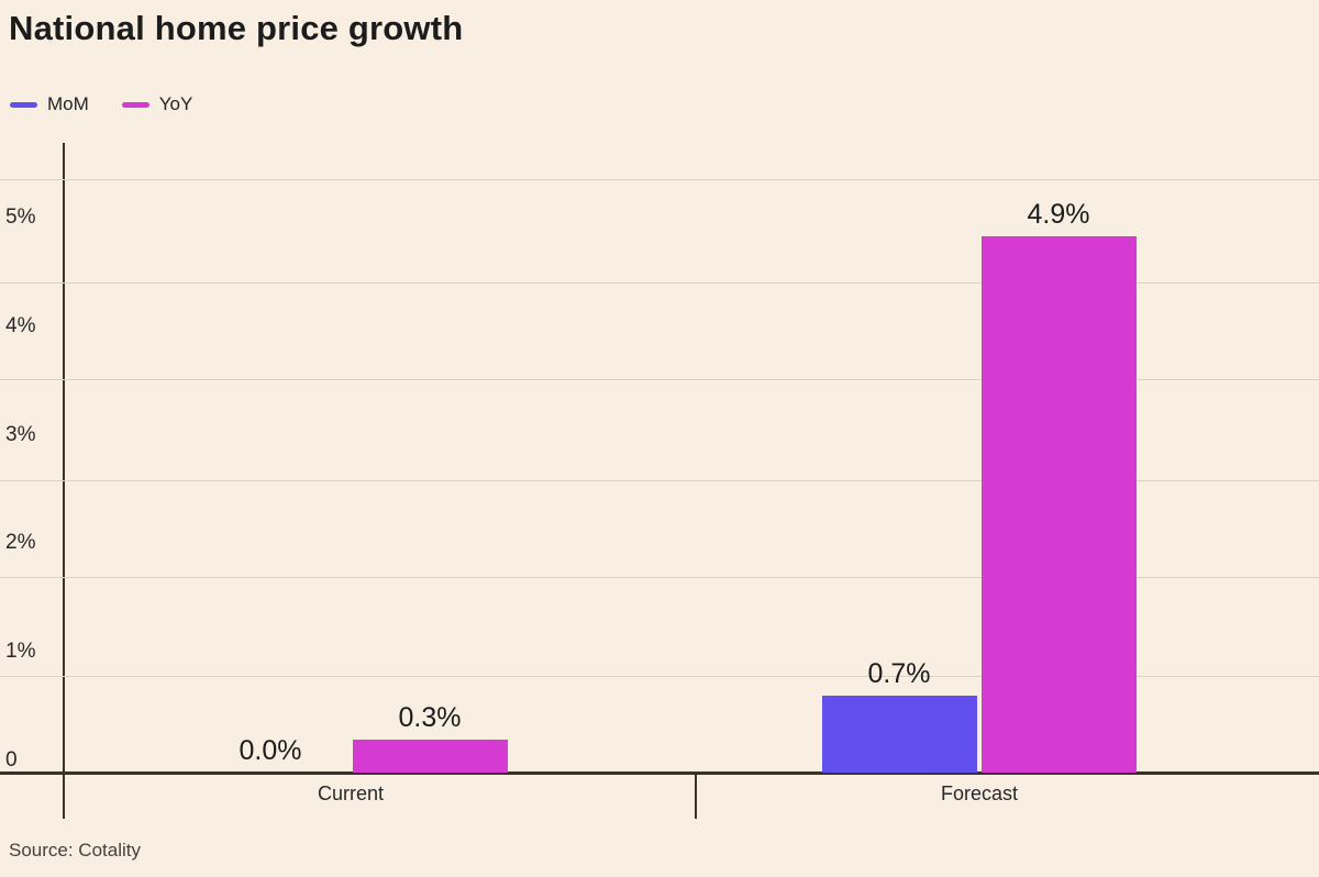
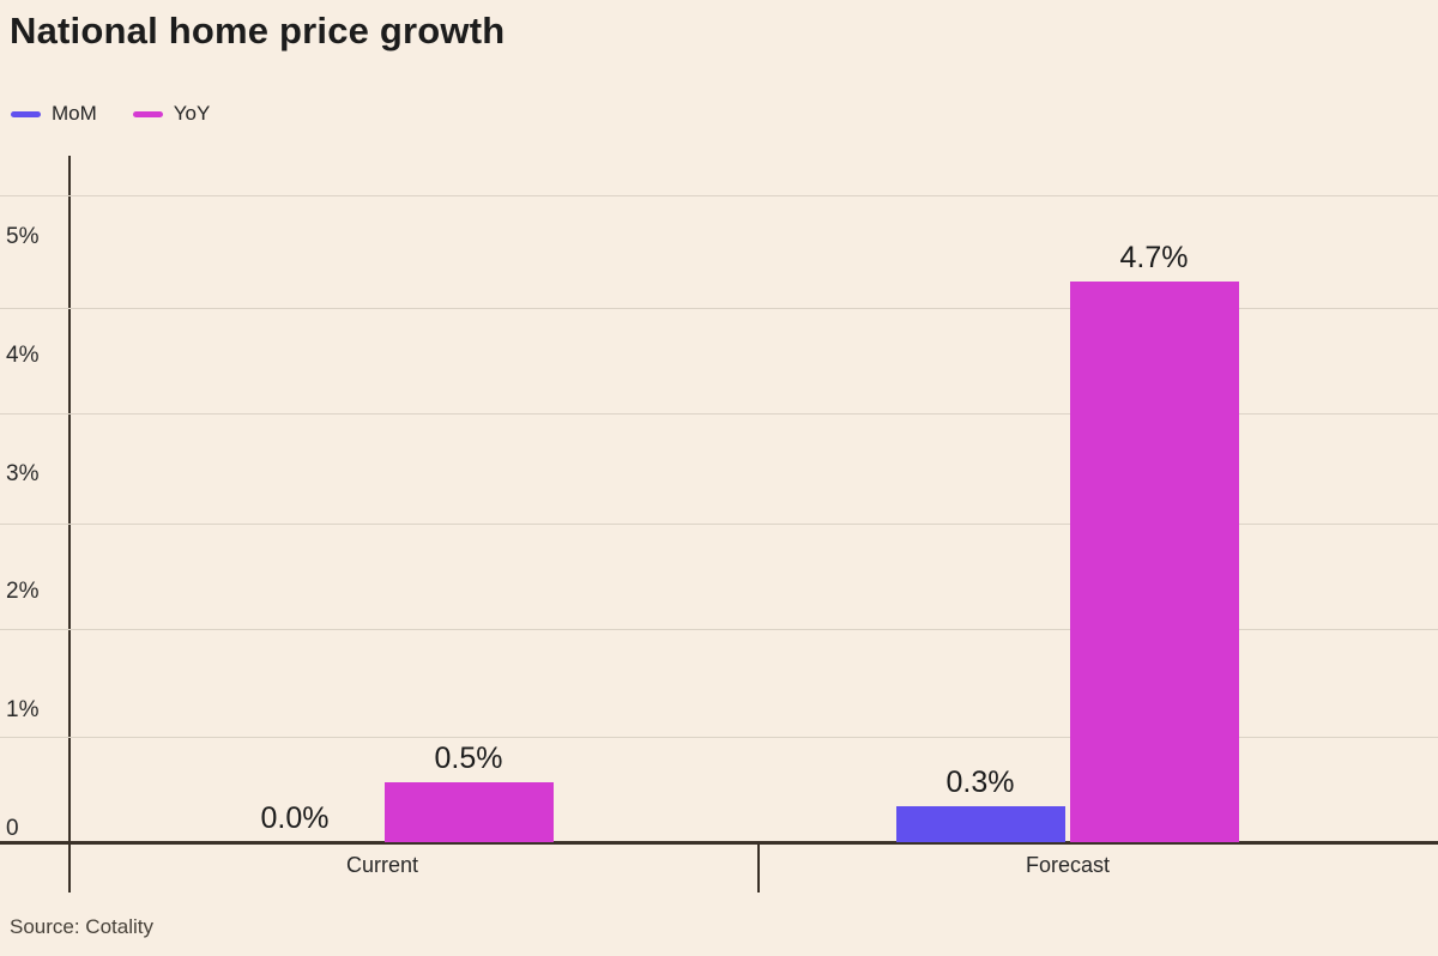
YoY/Current: 0.3% -> 0.5%
MoM/Forecast: 0.7% -> 0.3%
YoY/Forecast: 4.9% -> 4.7%
